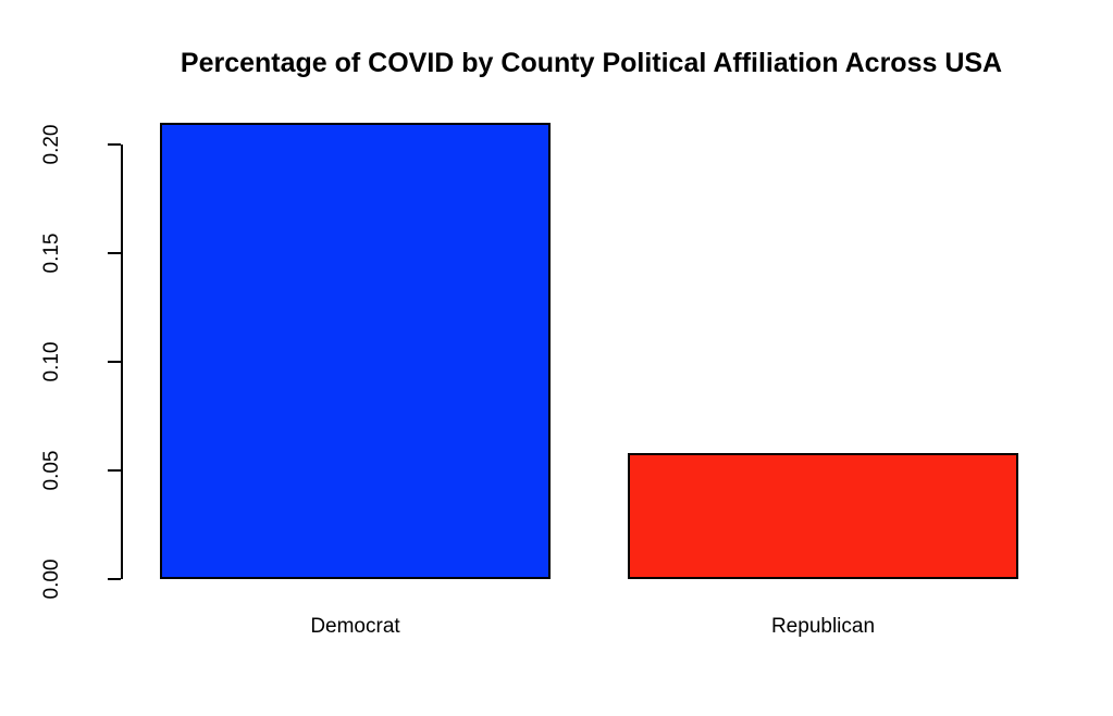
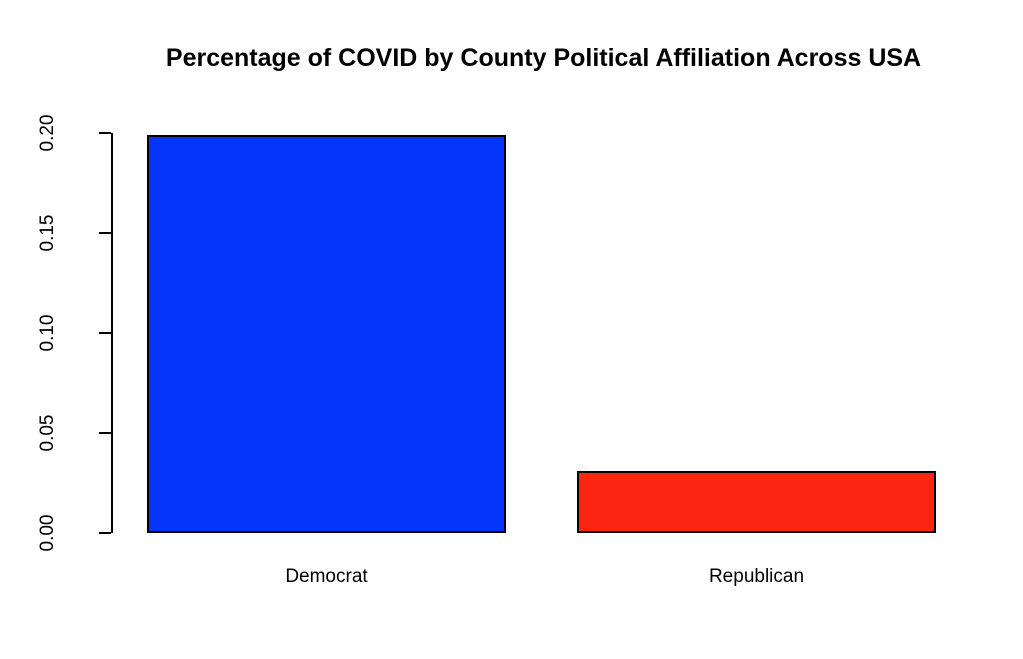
Democrat: 0.210 -> 0.199
Republican: 0.058 -> 0.031
